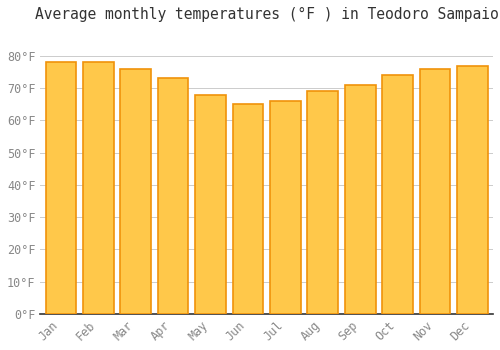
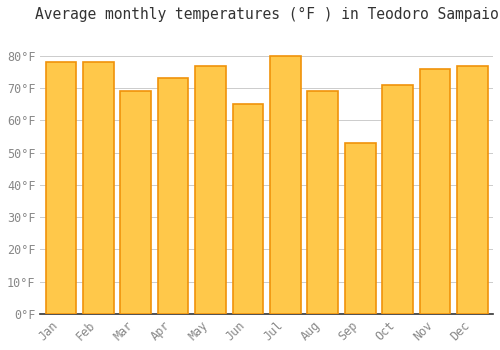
Mar: 76°F -> 69°F
May: 68°F -> 77°F
Jul: 66°F -> 80°F
Sep: 71°F -> 53°F
Oct: 74°F -> 71°F
